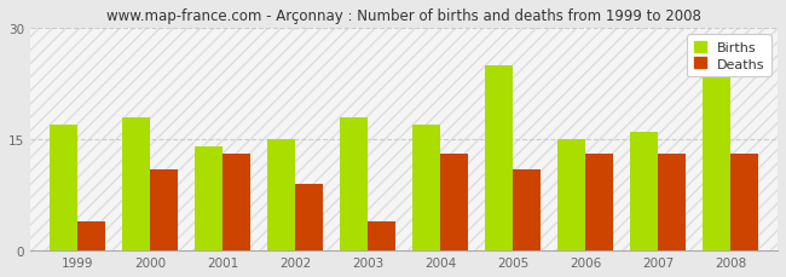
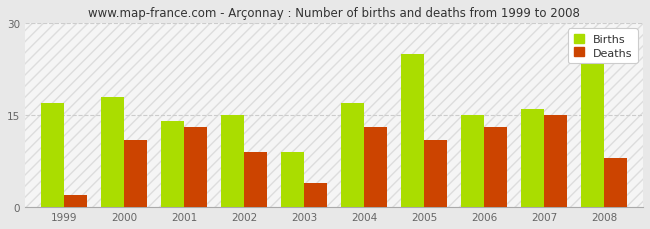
Deaths/1999: 4 -> 2
Births/2003: 18 -> 9
Deaths/2007: 13 -> 15
Deaths/2008: 13 -> 8
